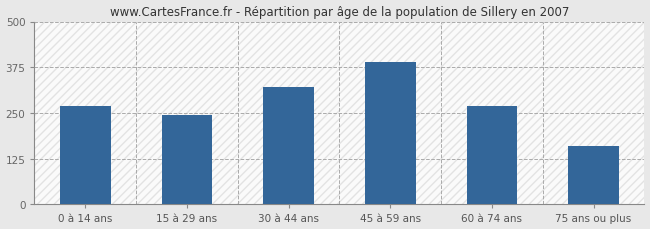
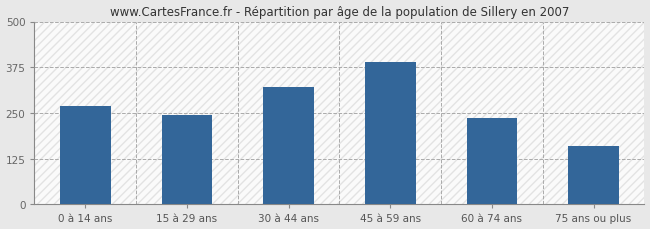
60 à 74 ans: 270 -> 235
